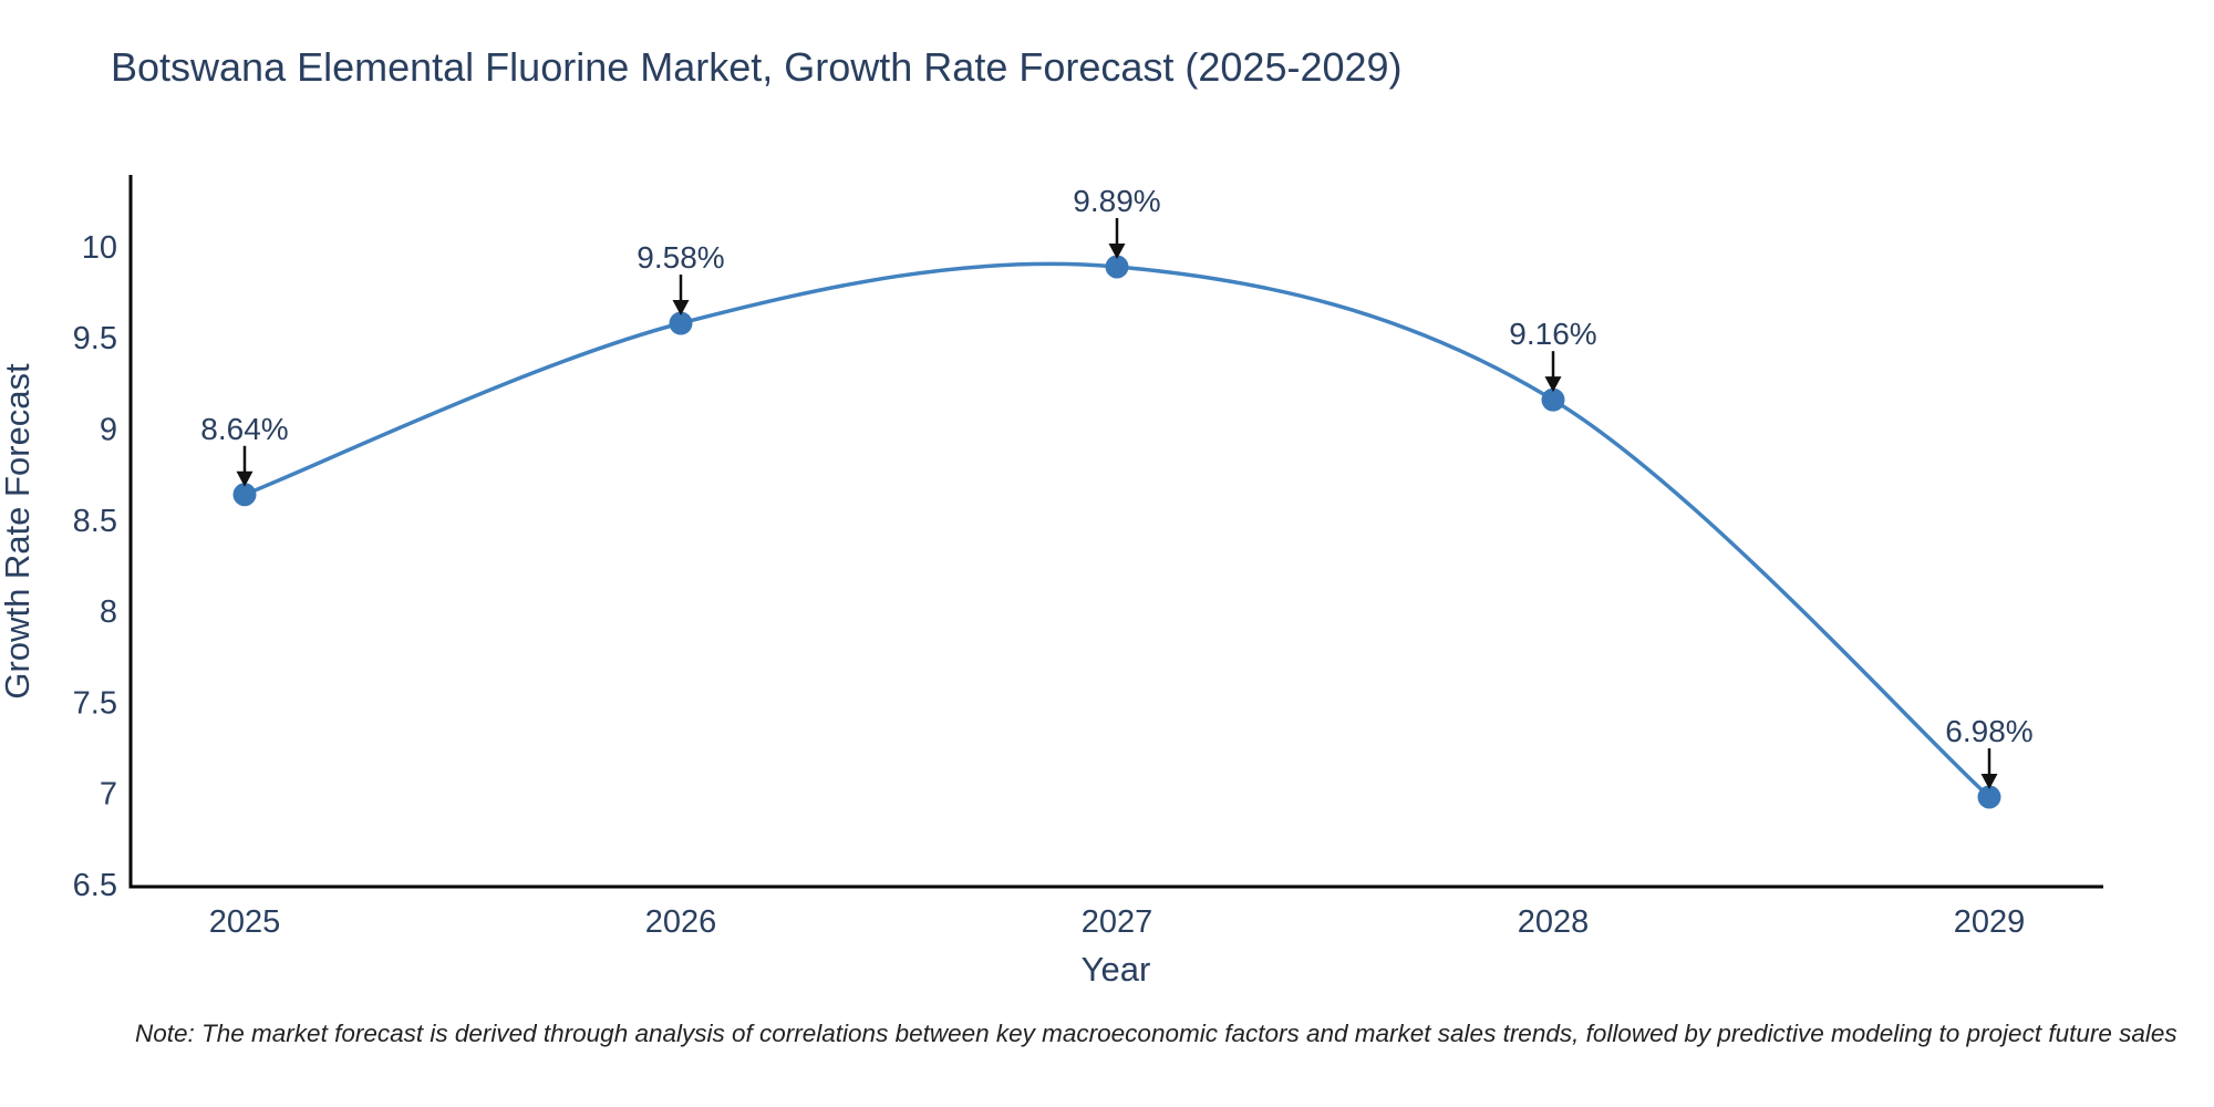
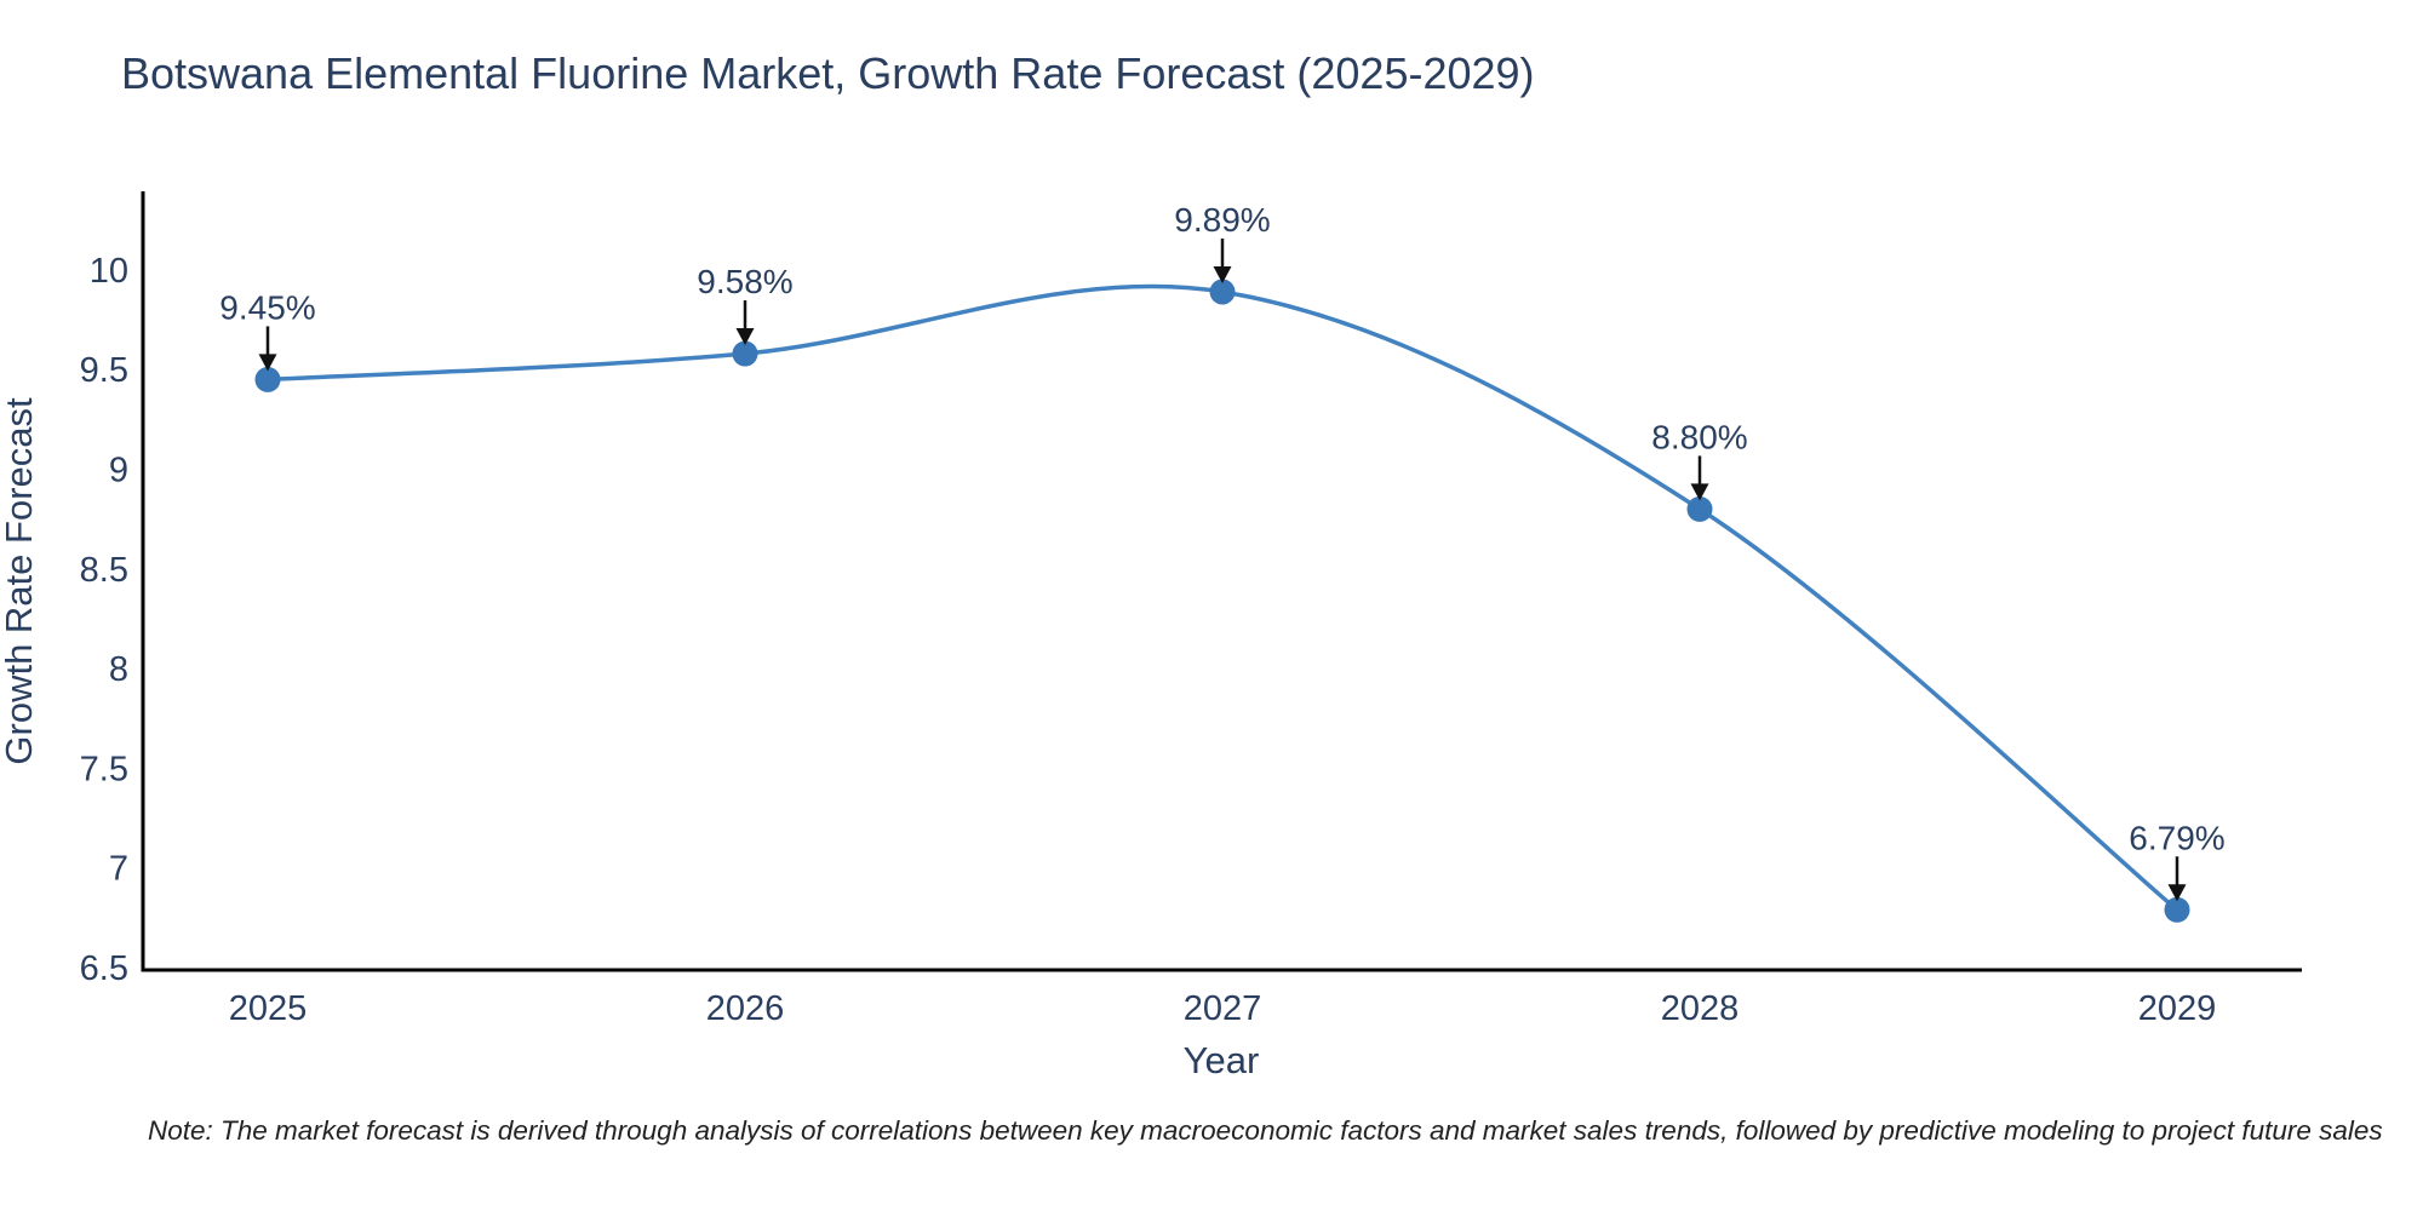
2025: 8.64% -> 9.45%
2028: 9.16% -> 8.80%
2029: 6.98% -> 6.79%
